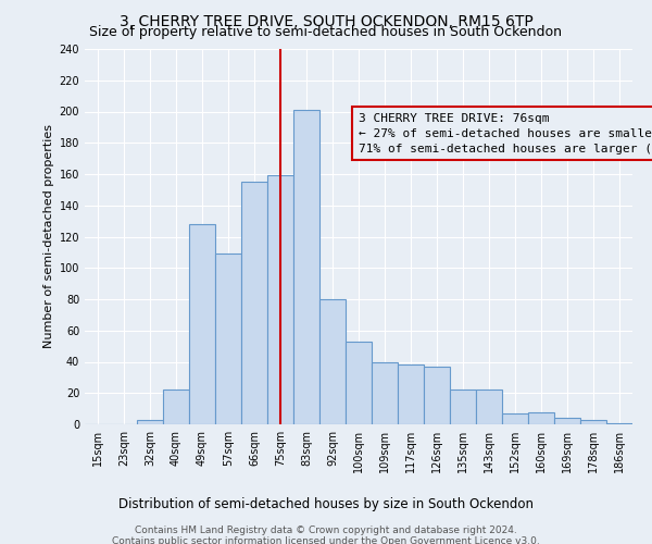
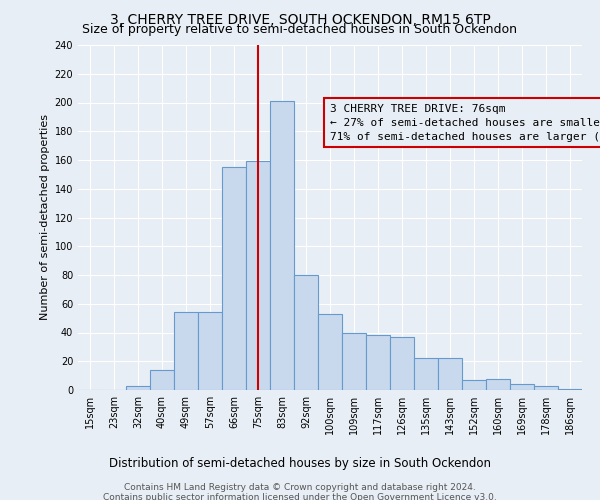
40sqm: 22 -> 14
49sqm: 128 -> 54
57sqm: 109 -> 54
